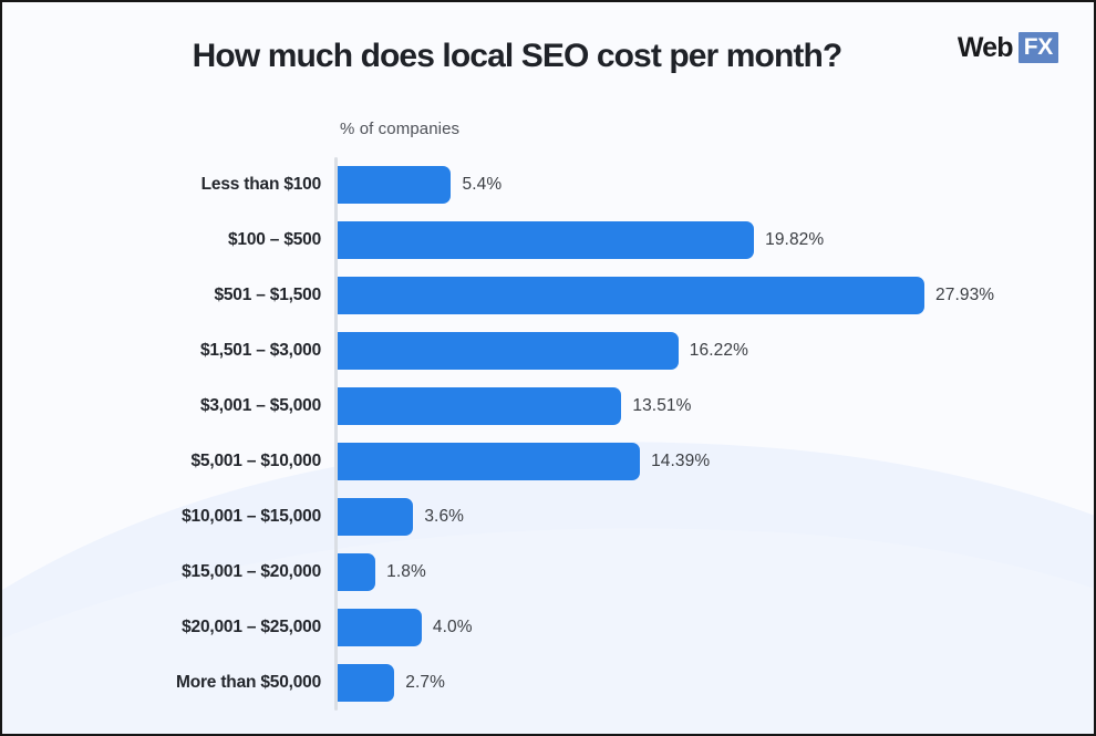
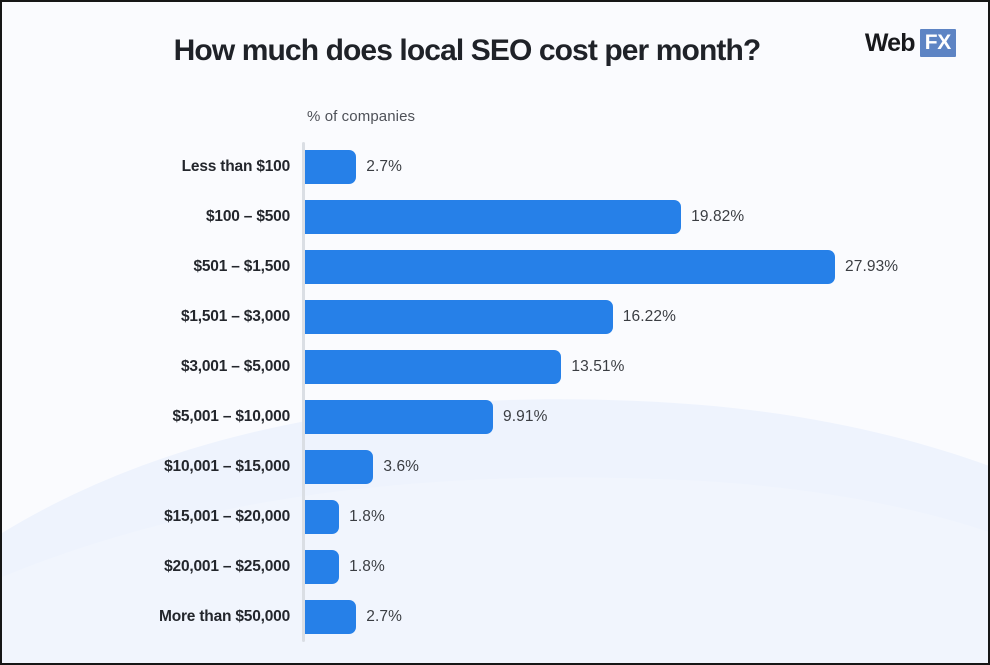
Less than $100: 5.4% -> 2.7%
$5,001 – $10,000: 14.39% -> 9.91%
$20,001 – $25,000: 4.0% -> 1.8%
